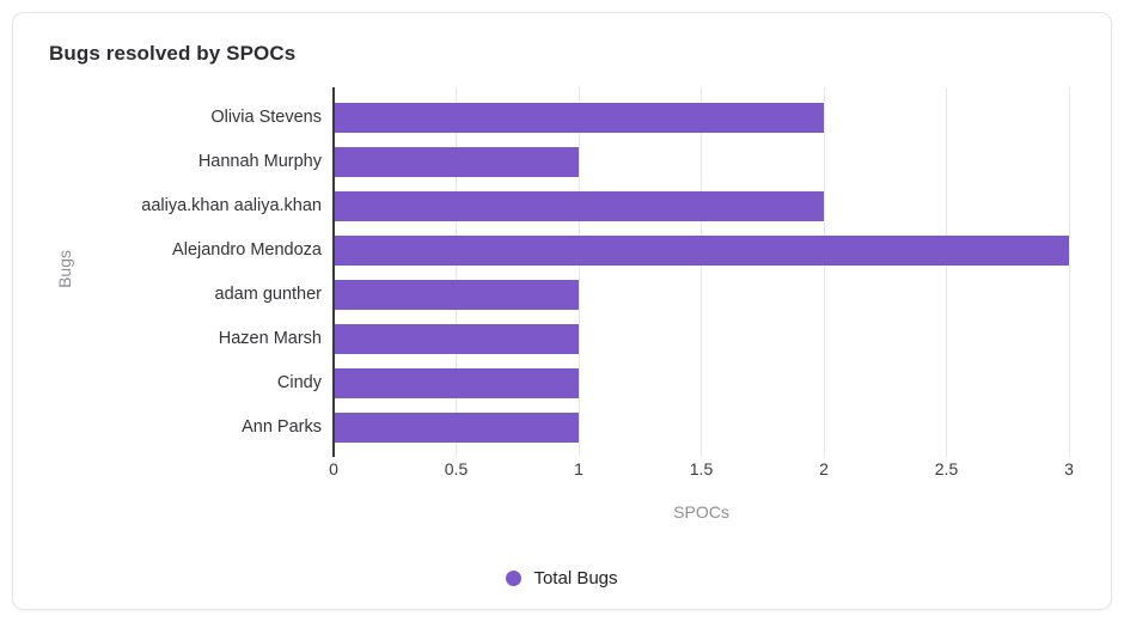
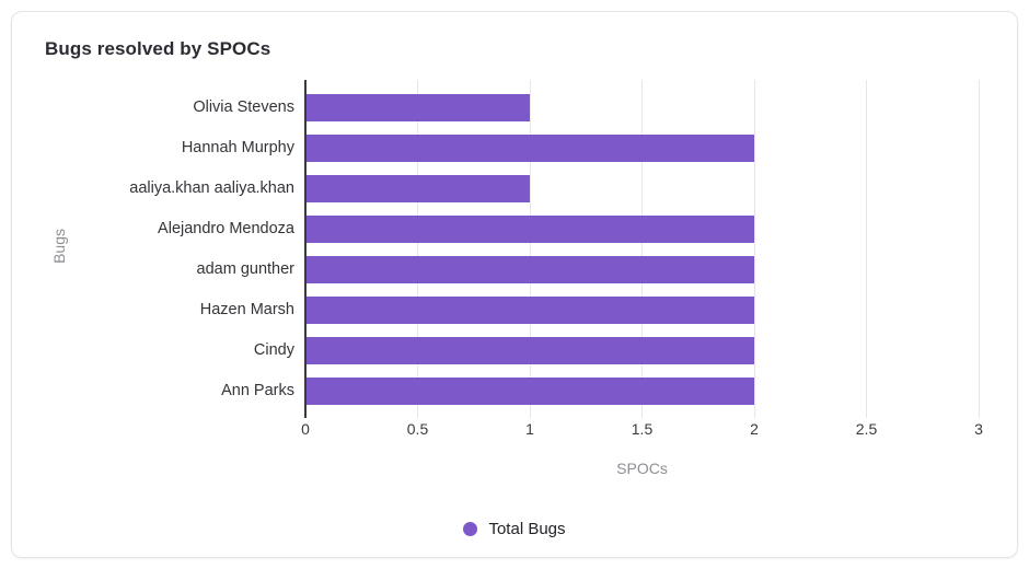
Olivia Stevens: 2 -> 1
Hannah Murphy: 1 -> 2
aaliya.khan aaliya.khan: 2 -> 1
Alejandro Mendoza: 3 -> 2
adam gunther: 1 -> 2
Hazen Marsh: 1 -> 2
Cindy: 1 -> 2
Ann Parks: 1 -> 2
